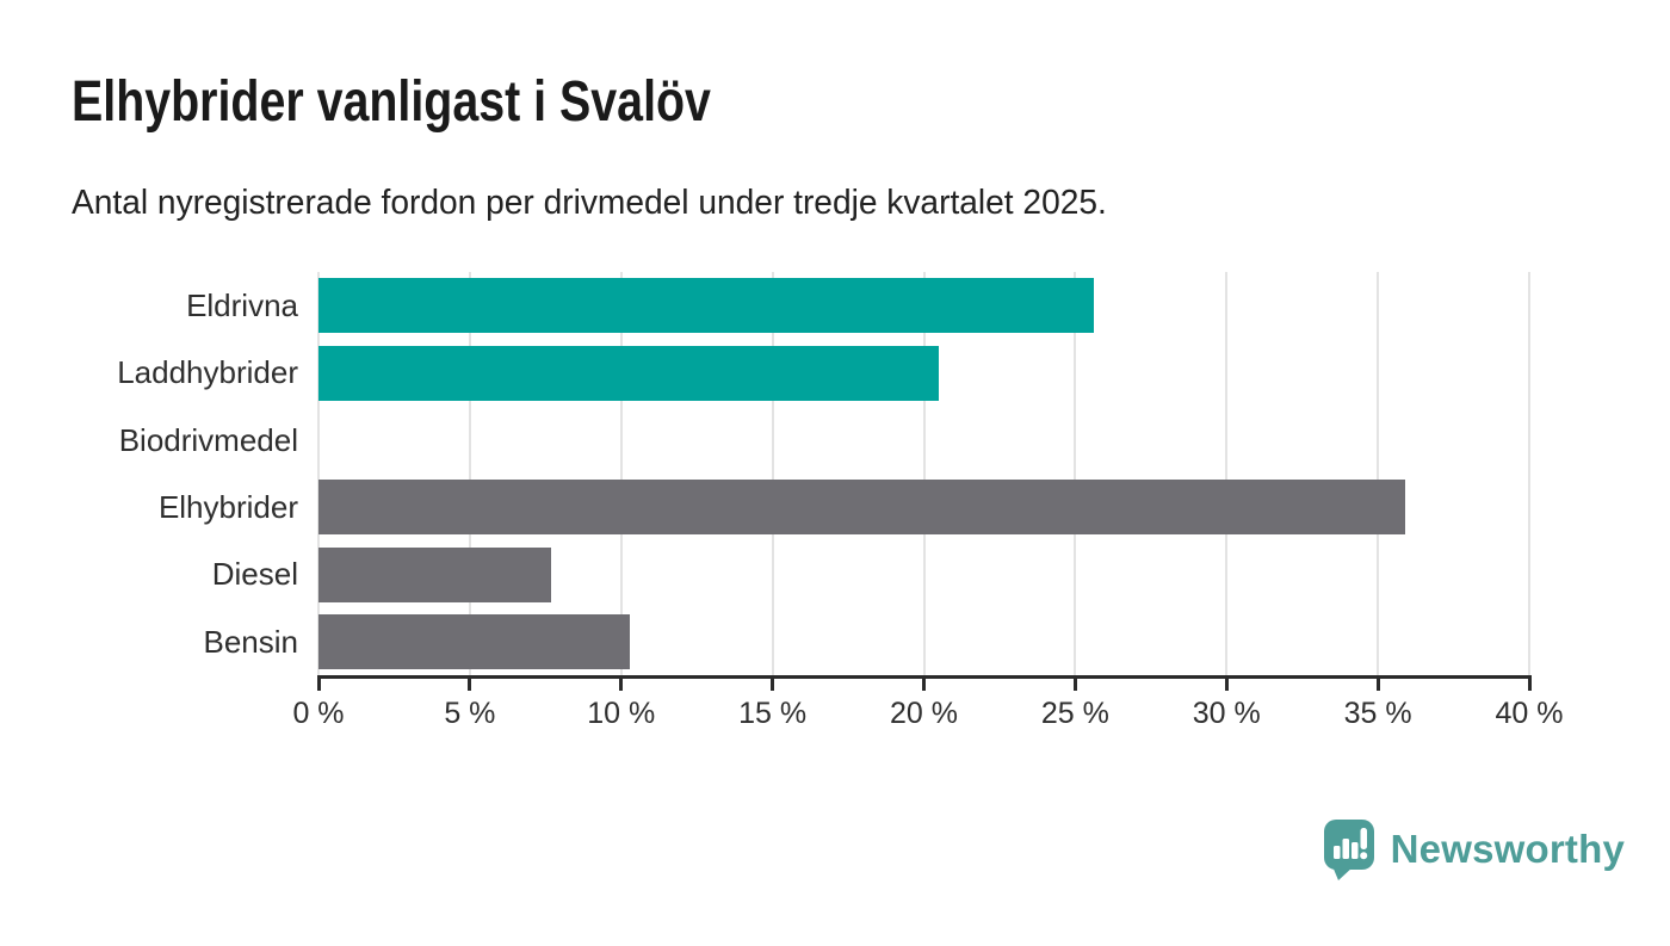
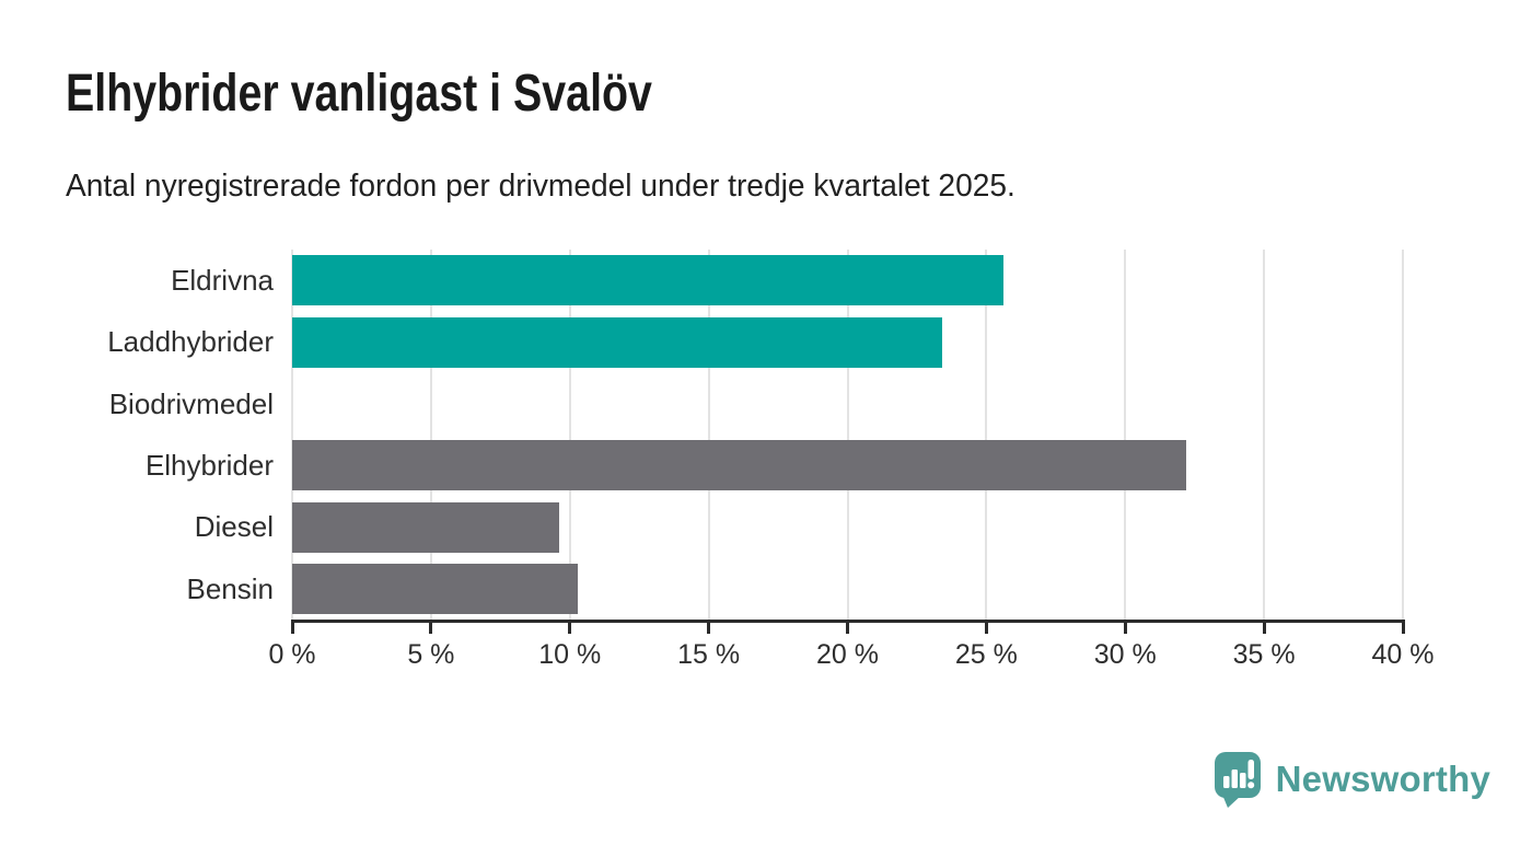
Laddhybrider: 20.5% -> 23.4%
Elhybrider: 35.9% -> 32.2%
Diesel: 7.7% -> 9.6%
